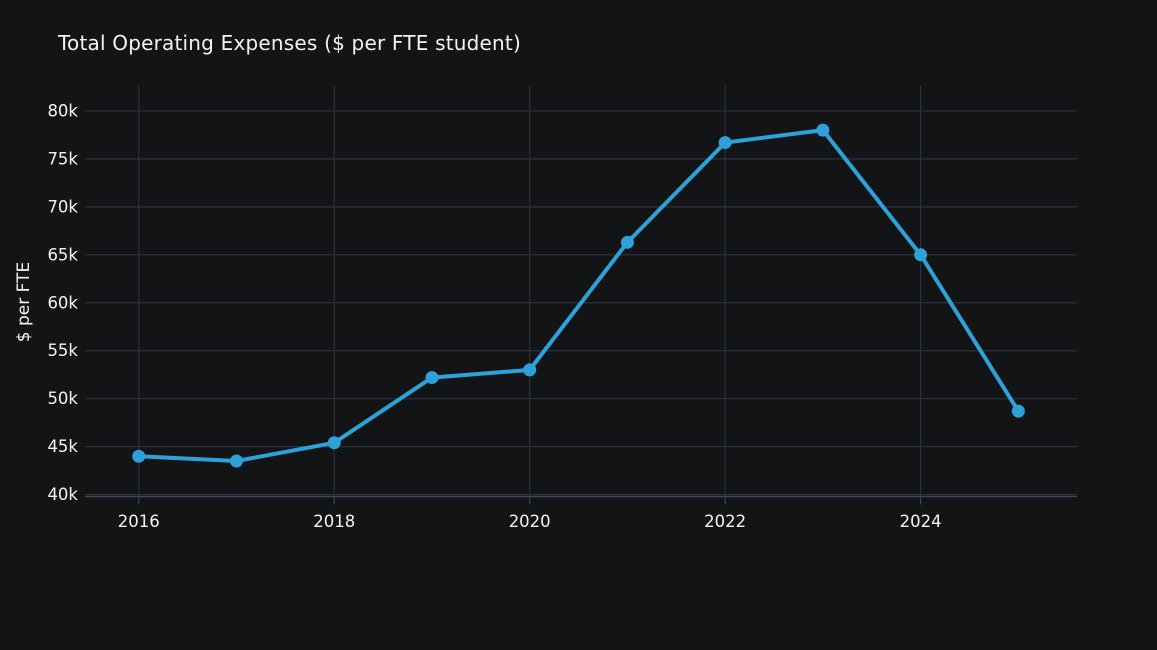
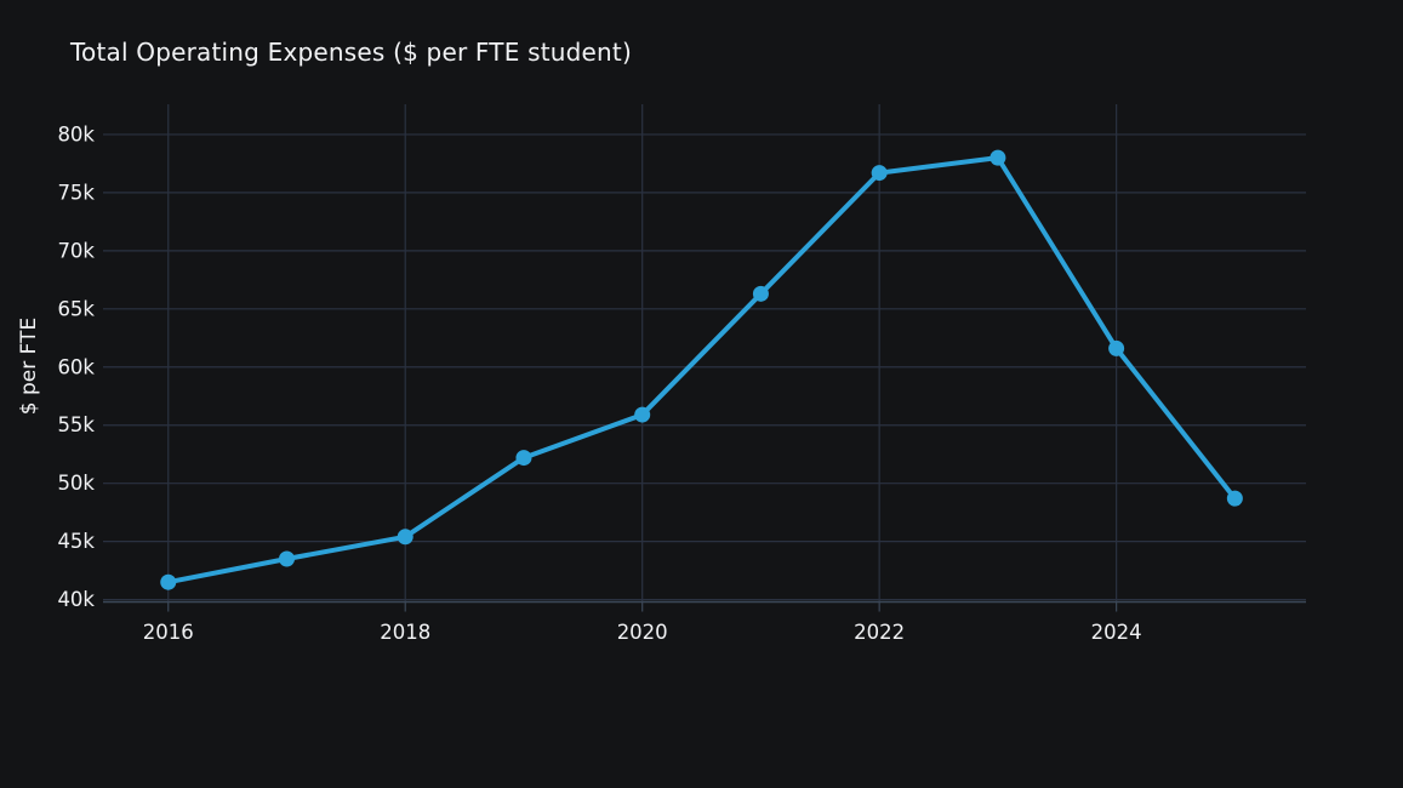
2016: 44k -> 42k
2020: 53k -> 56k
2024: 65k -> 62k
